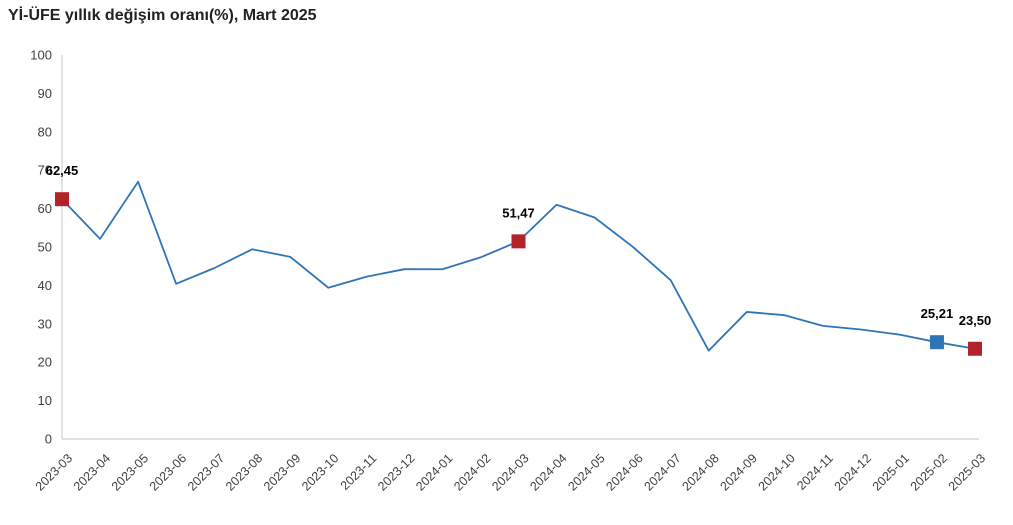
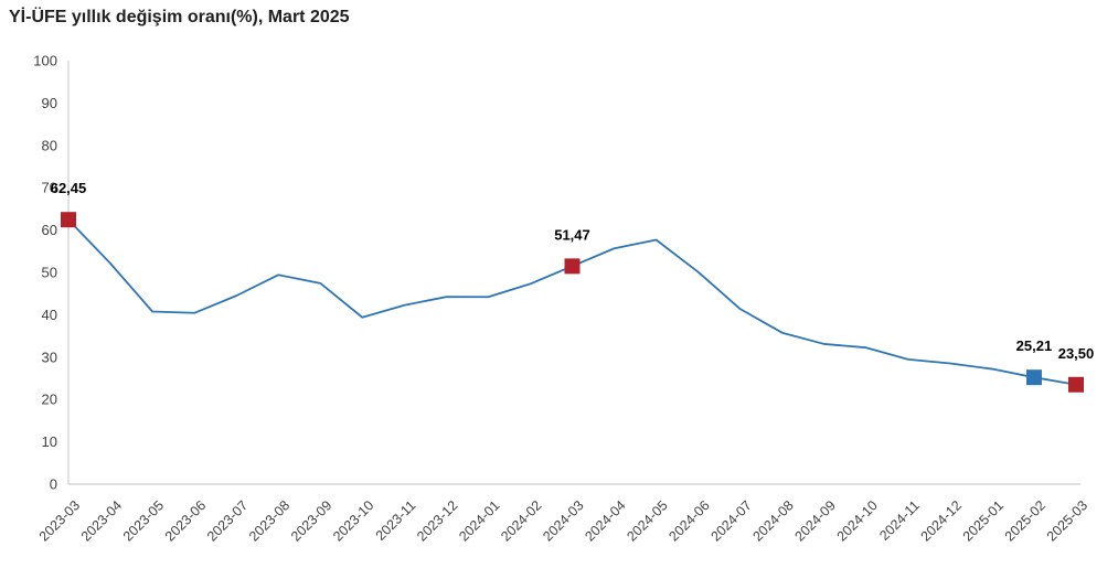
2023-05: 67 -> 41
2024-04: 61 -> 56
2024-08: 23 -> 36
